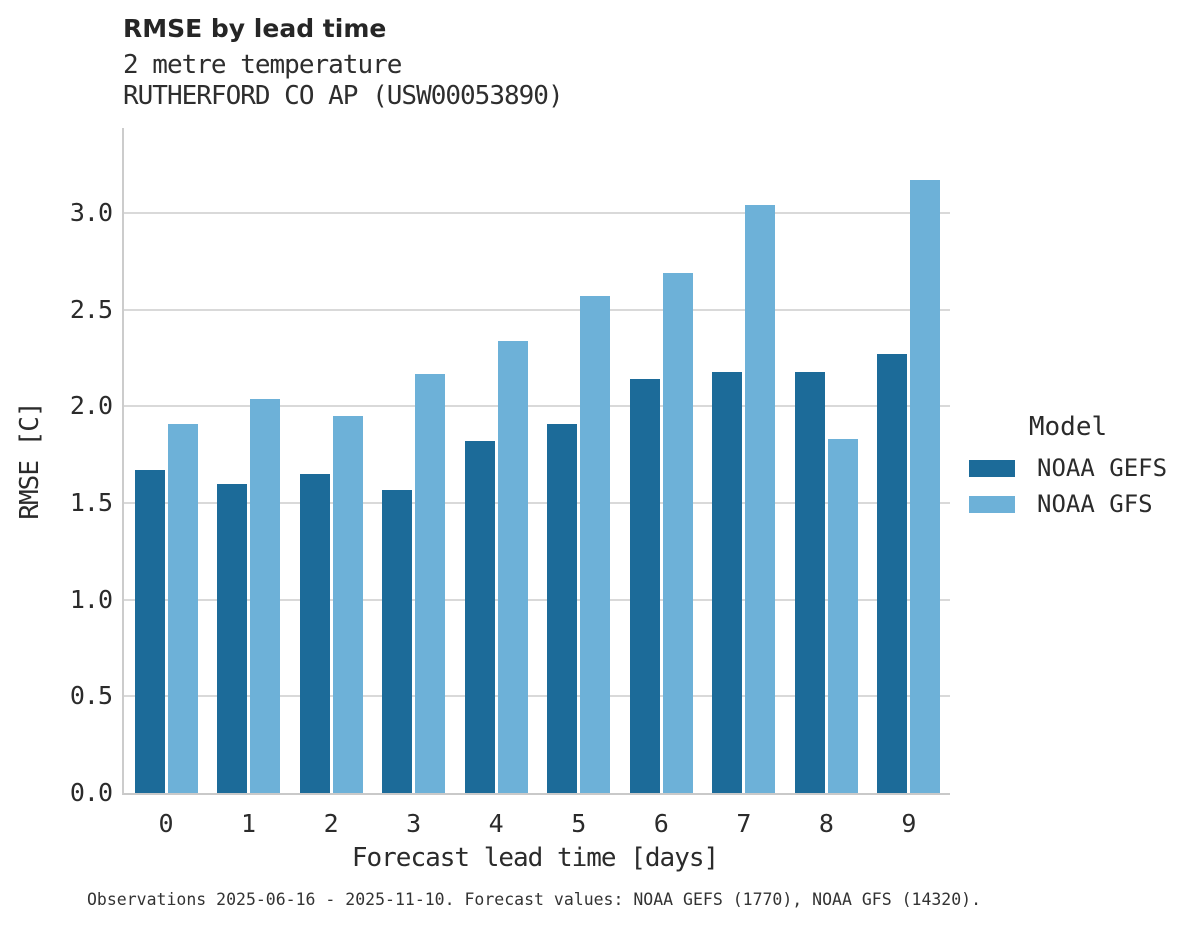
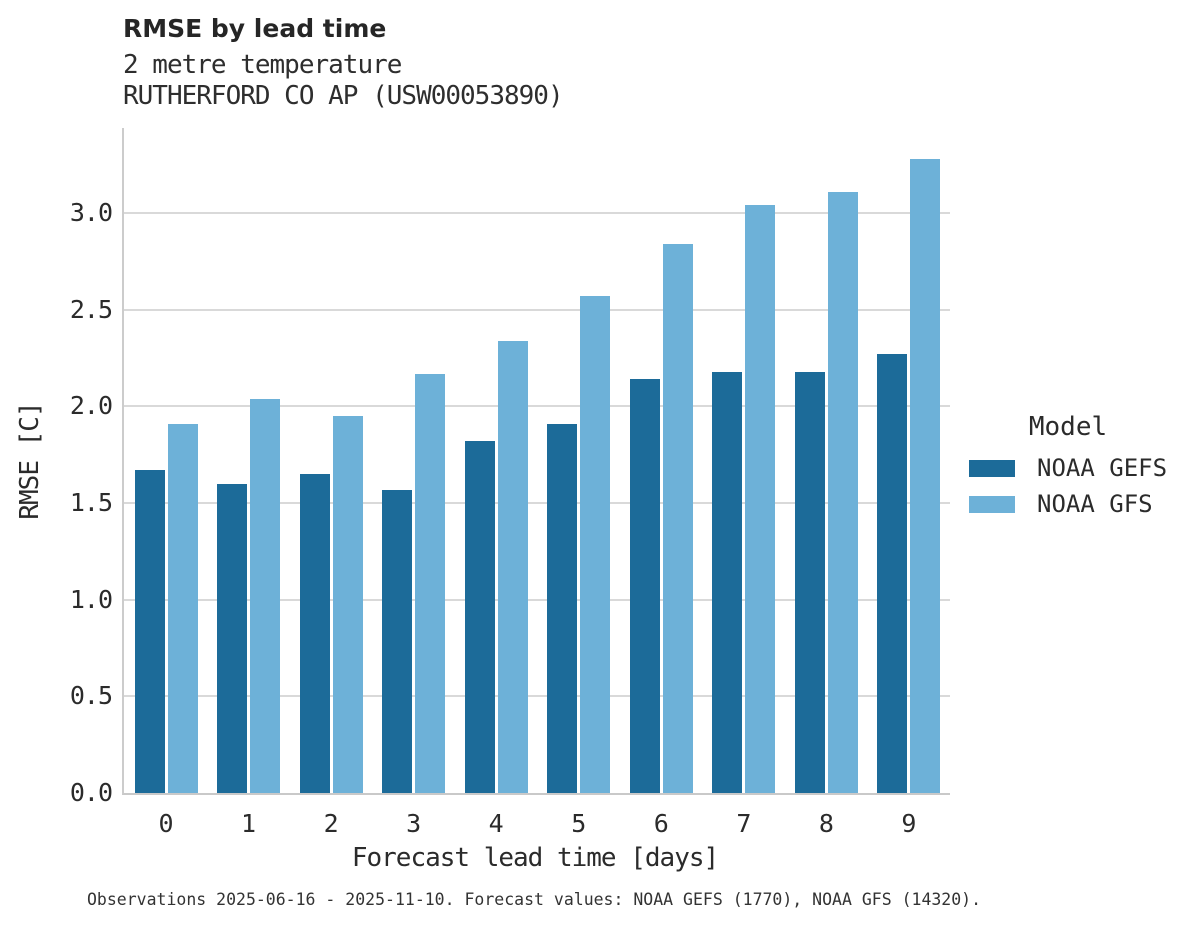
NOAA GFS/6: 2.69 -> 2.84
NOAA GFS/8: 1.83 -> 3.11
NOAA GFS/9: 3.17 -> 3.28
